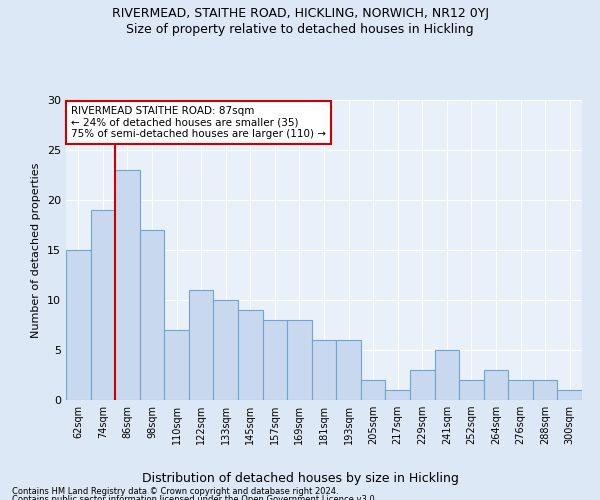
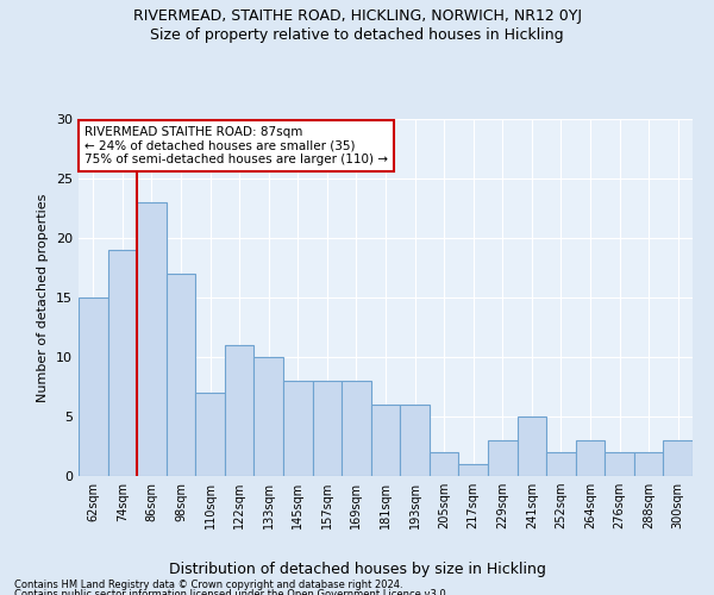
145sqm: 9 -> 8
300sqm: 1 -> 3
